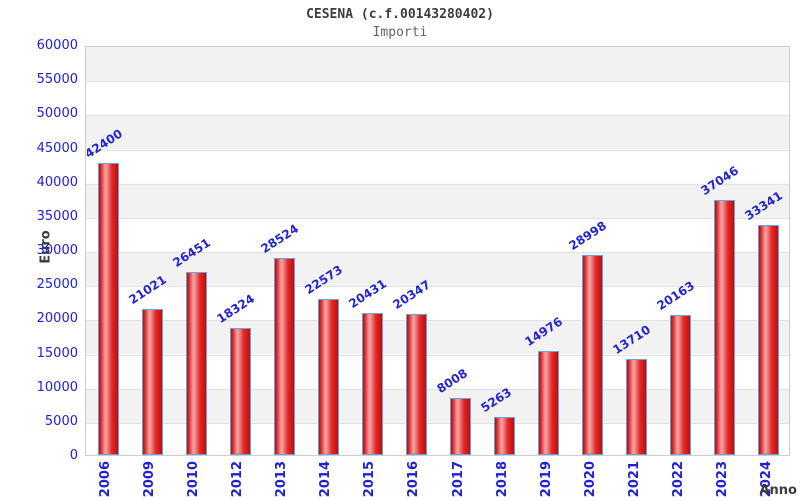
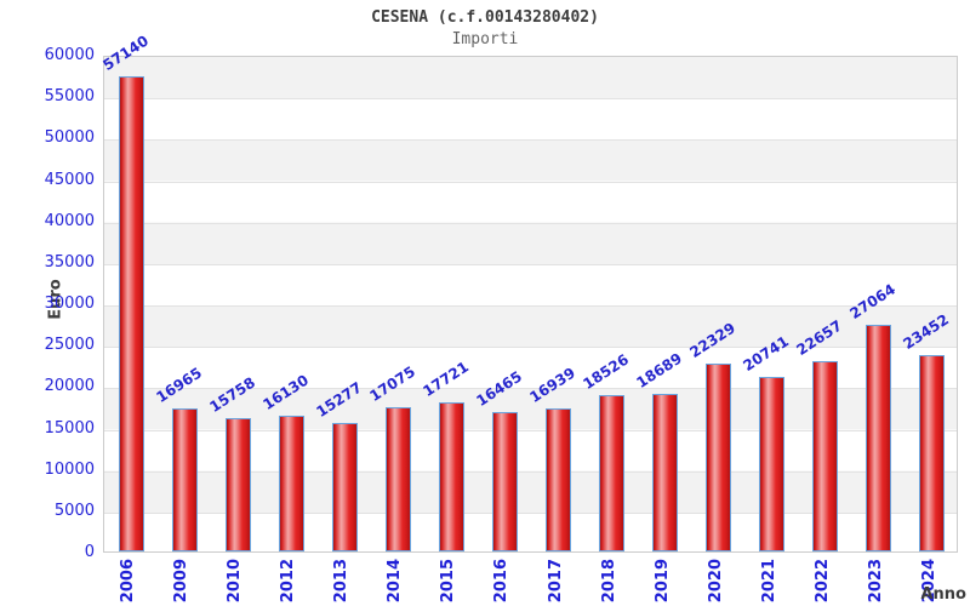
2006: 42400 -> 57140
2009: 21021 -> 16965
2010: 26451 -> 15758
2012: 18324 -> 16130
2013: 28524 -> 15277
2014: 22573 -> 17075
2015: 20431 -> 17721
2016: 20347 -> 16465
2017: 8008 -> 16939
2018: 5263 -> 18526
2019: 14976 -> 18689
2020: 28998 -> 22329
2021: 13710 -> 20741
2022: 20163 -> 22657
2023: 37046 -> 27064
2024: 33341 -> 23452
